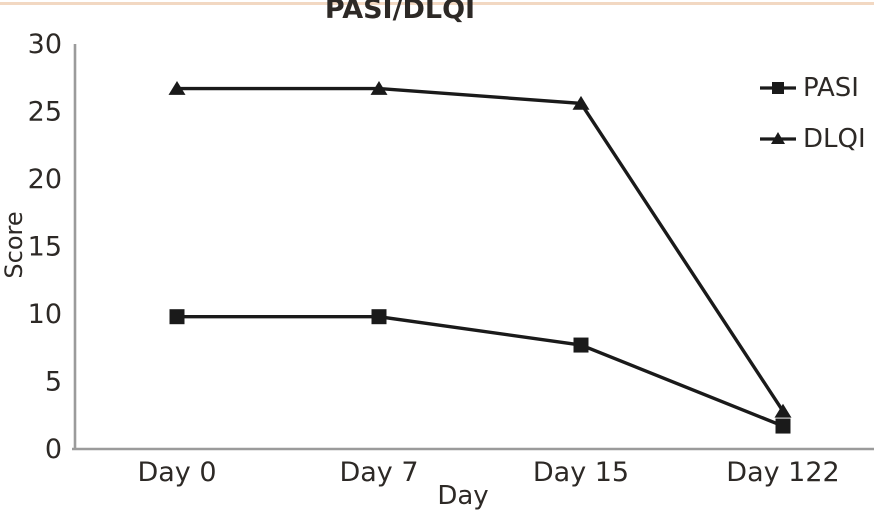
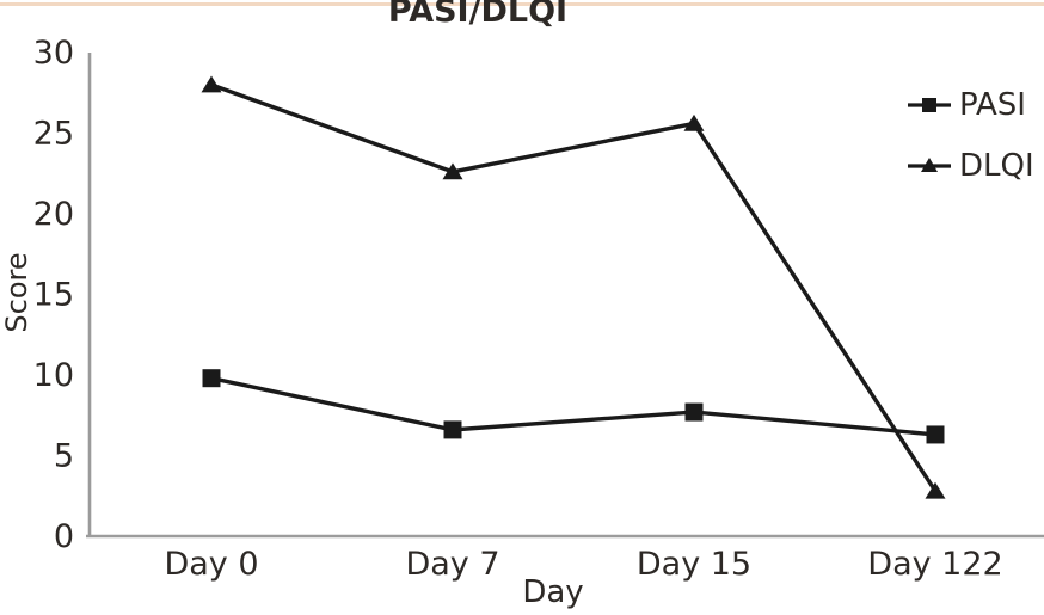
DLQI/Day 0: 26.7 -> 28.0
PASI/Day 7: 9.8 -> 6.6
DLQI/Day 7: 26.7 -> 22.6
PASI/Day 122: 1.7 -> 6.3
